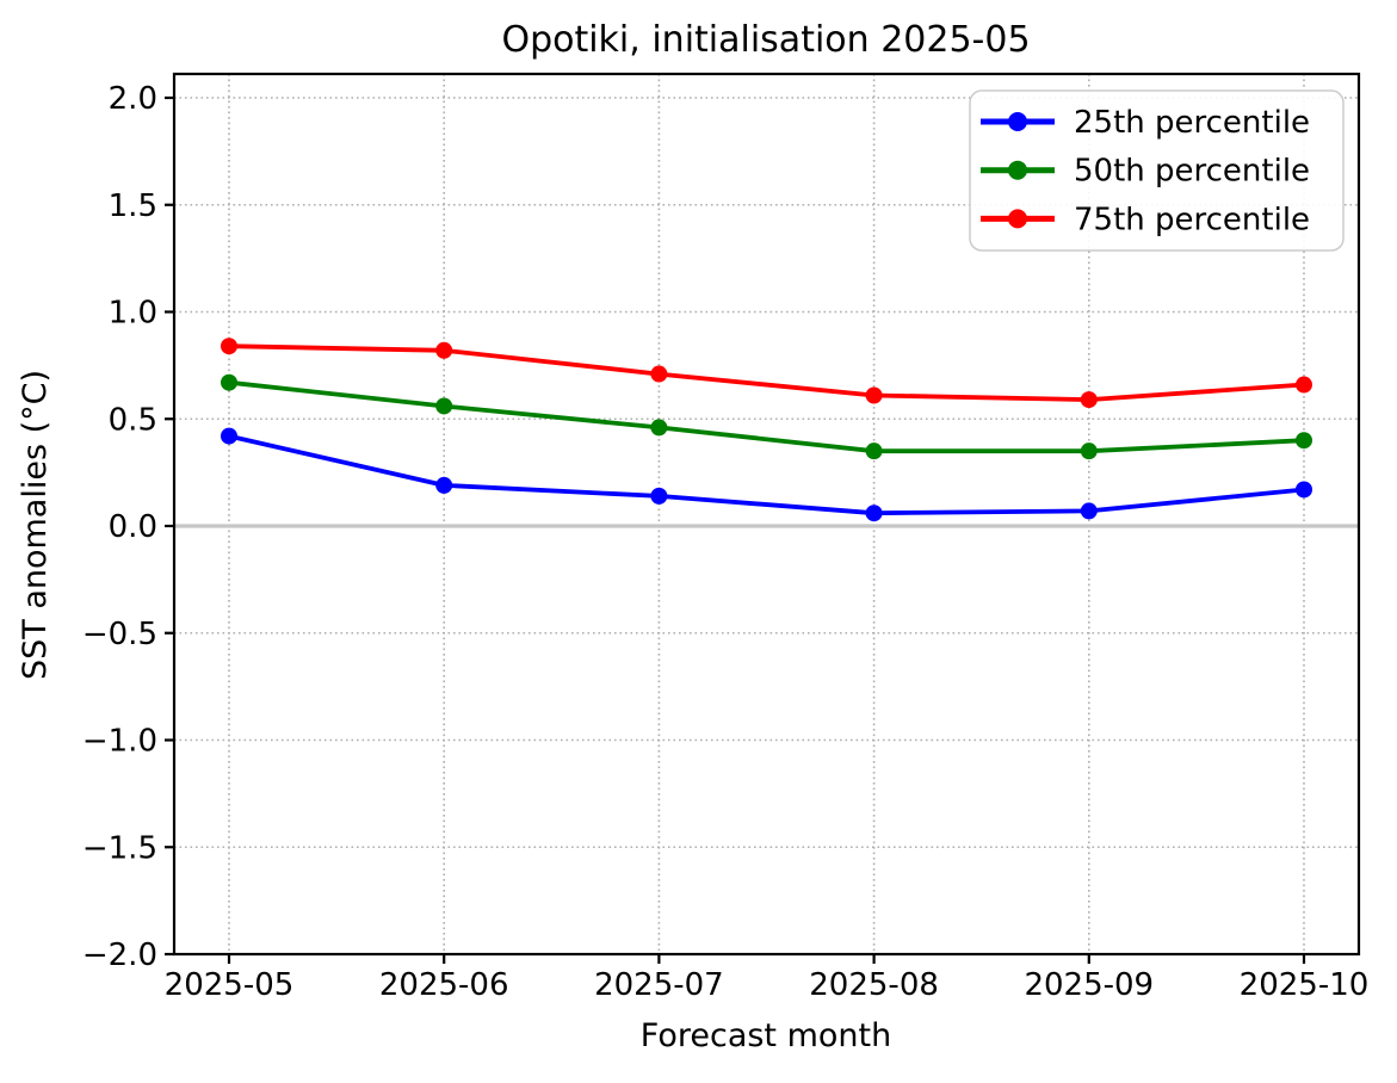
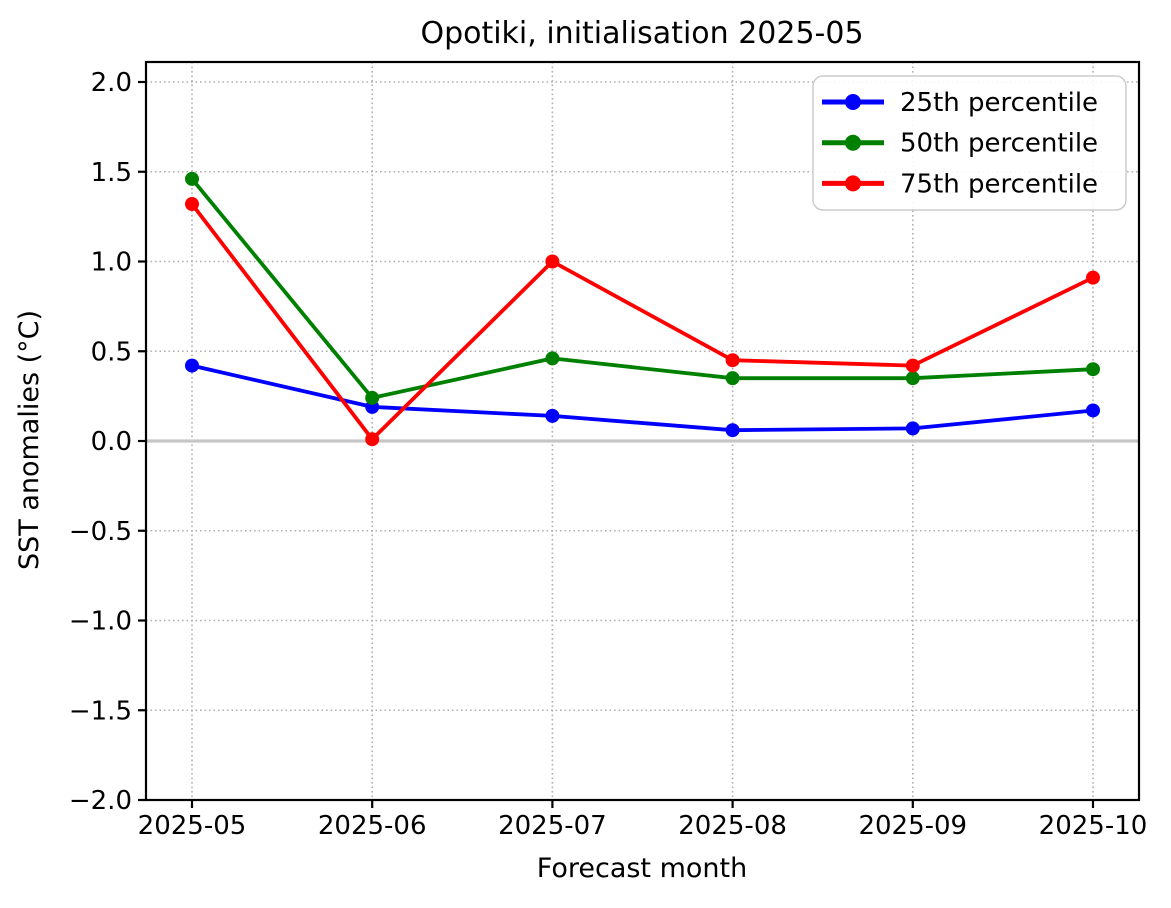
50th percentile/2025-05: 0.67 -> 1.46
75th percentile/2025-05: 0.84 -> 1.32
50th percentile/2025-06: 0.56 -> 0.24
75th percentile/2025-06: 0.82 -> 0.01
75th percentile/2025-07: 0.71 -> 1.00
75th percentile/2025-08: 0.61 -> 0.45
75th percentile/2025-09: 0.59 -> 0.42
75th percentile/2025-10: 0.66 -> 0.91
